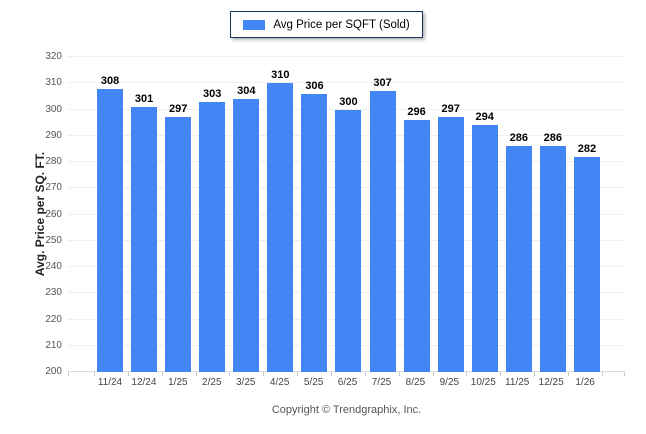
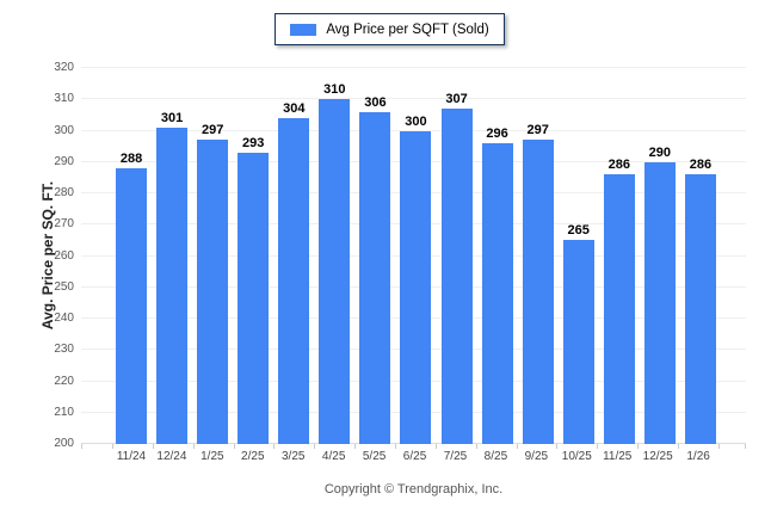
11/24: 308 -> 288
2/25: 303 -> 293
10/25: 294 -> 265
12/25: 286 -> 290
1/26: 282 -> 286
